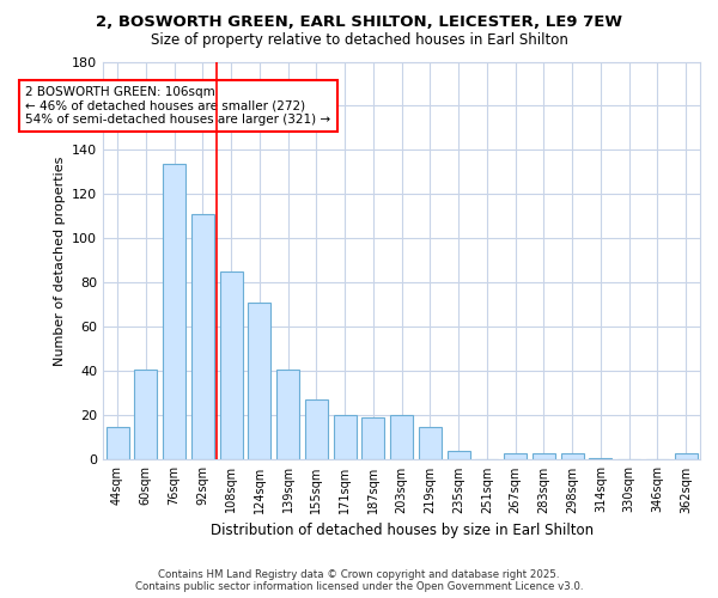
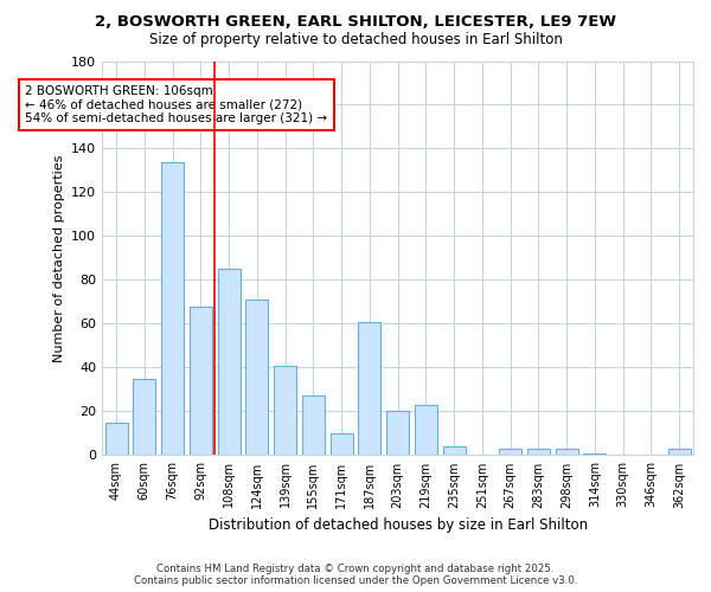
60sqm: 41 -> 35
92sqm: 111 -> 68
171sqm: 20 -> 10
187sqm: 19 -> 61
219sqm: 15 -> 23
